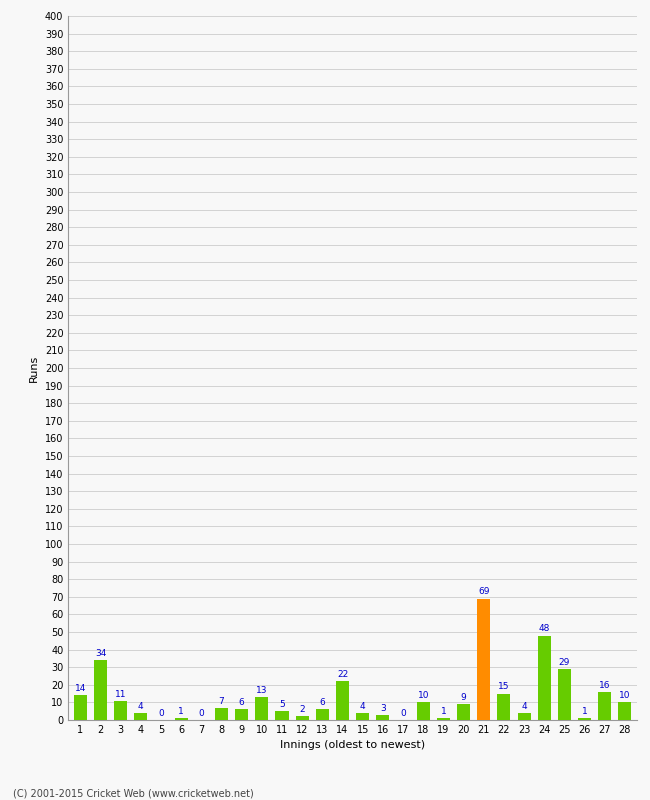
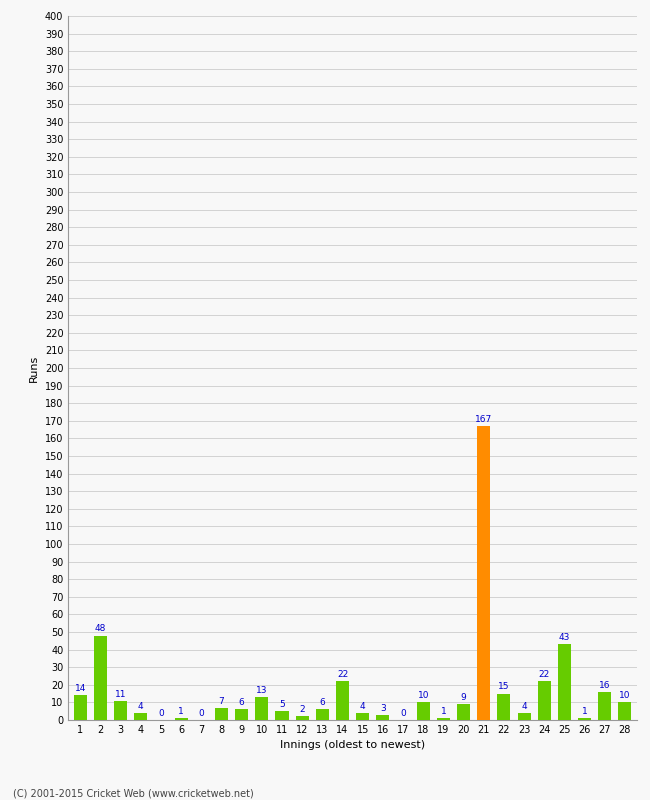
2: 34 -> 48
21: 69 -> 167
24: 48 -> 22
25: 29 -> 43
